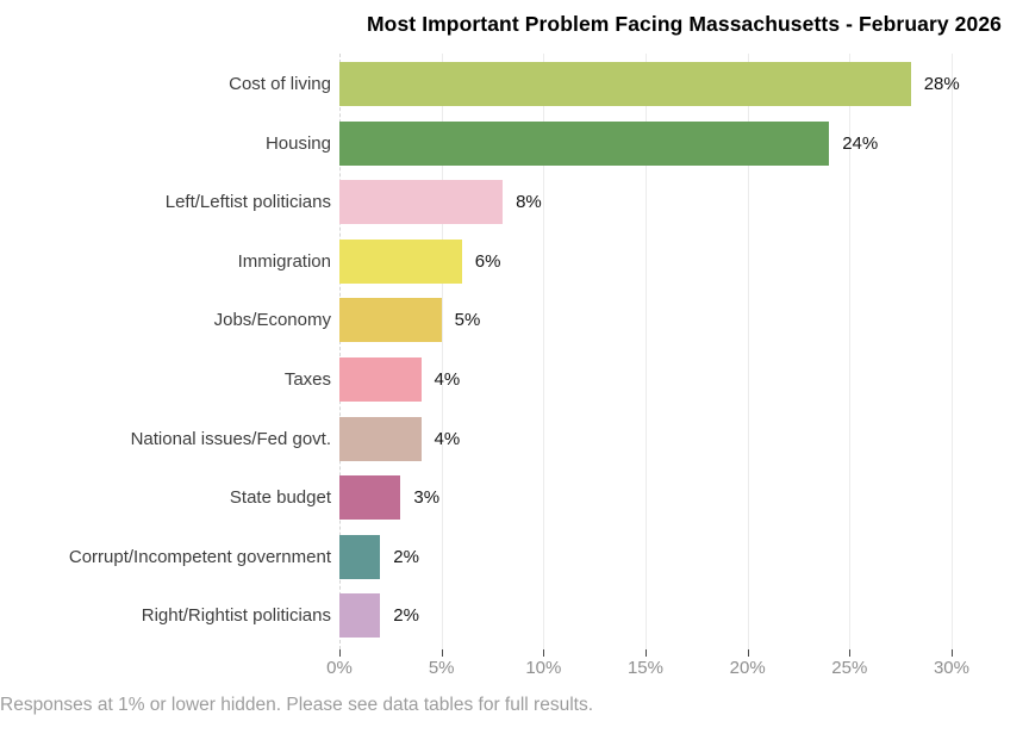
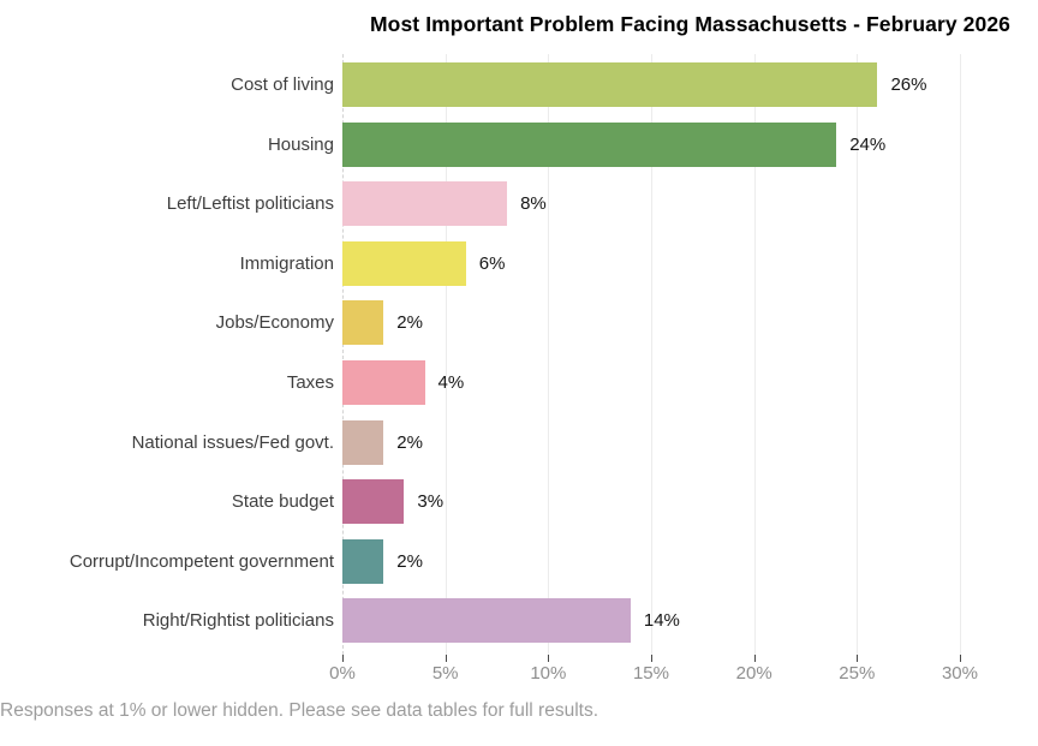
Cost of living: 28% -> 26%
Jobs/Economy: 5% -> 2%
National issues/Fed govt.: 4% -> 2%
Right/Rightist politicians: 2% -> 14%
